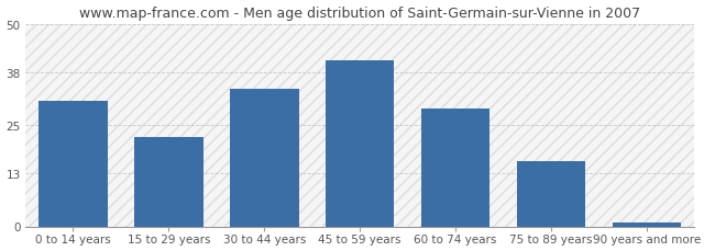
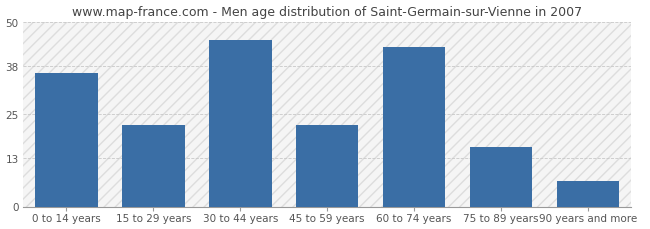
0 to 14 years: 31 -> 36
30 to 44 years: 34 -> 45
45 to 59 years: 41 -> 22
60 to 74 years: 29 -> 43
90 years and more: 1 -> 7
